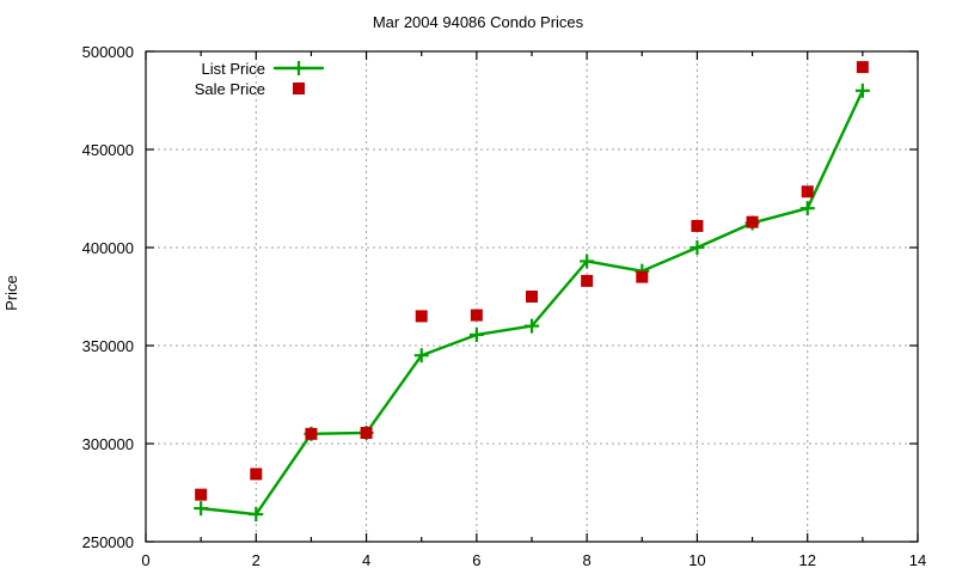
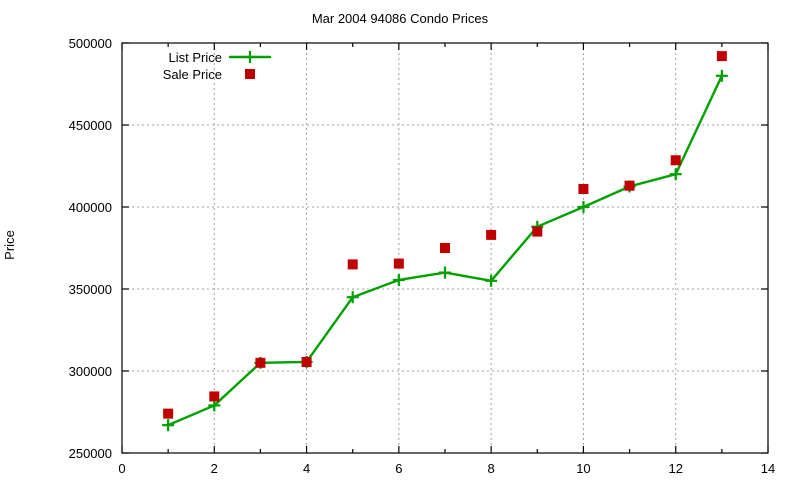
List Price/2: 264000 -> 279000
List Price/8: 393000 -> 355000
